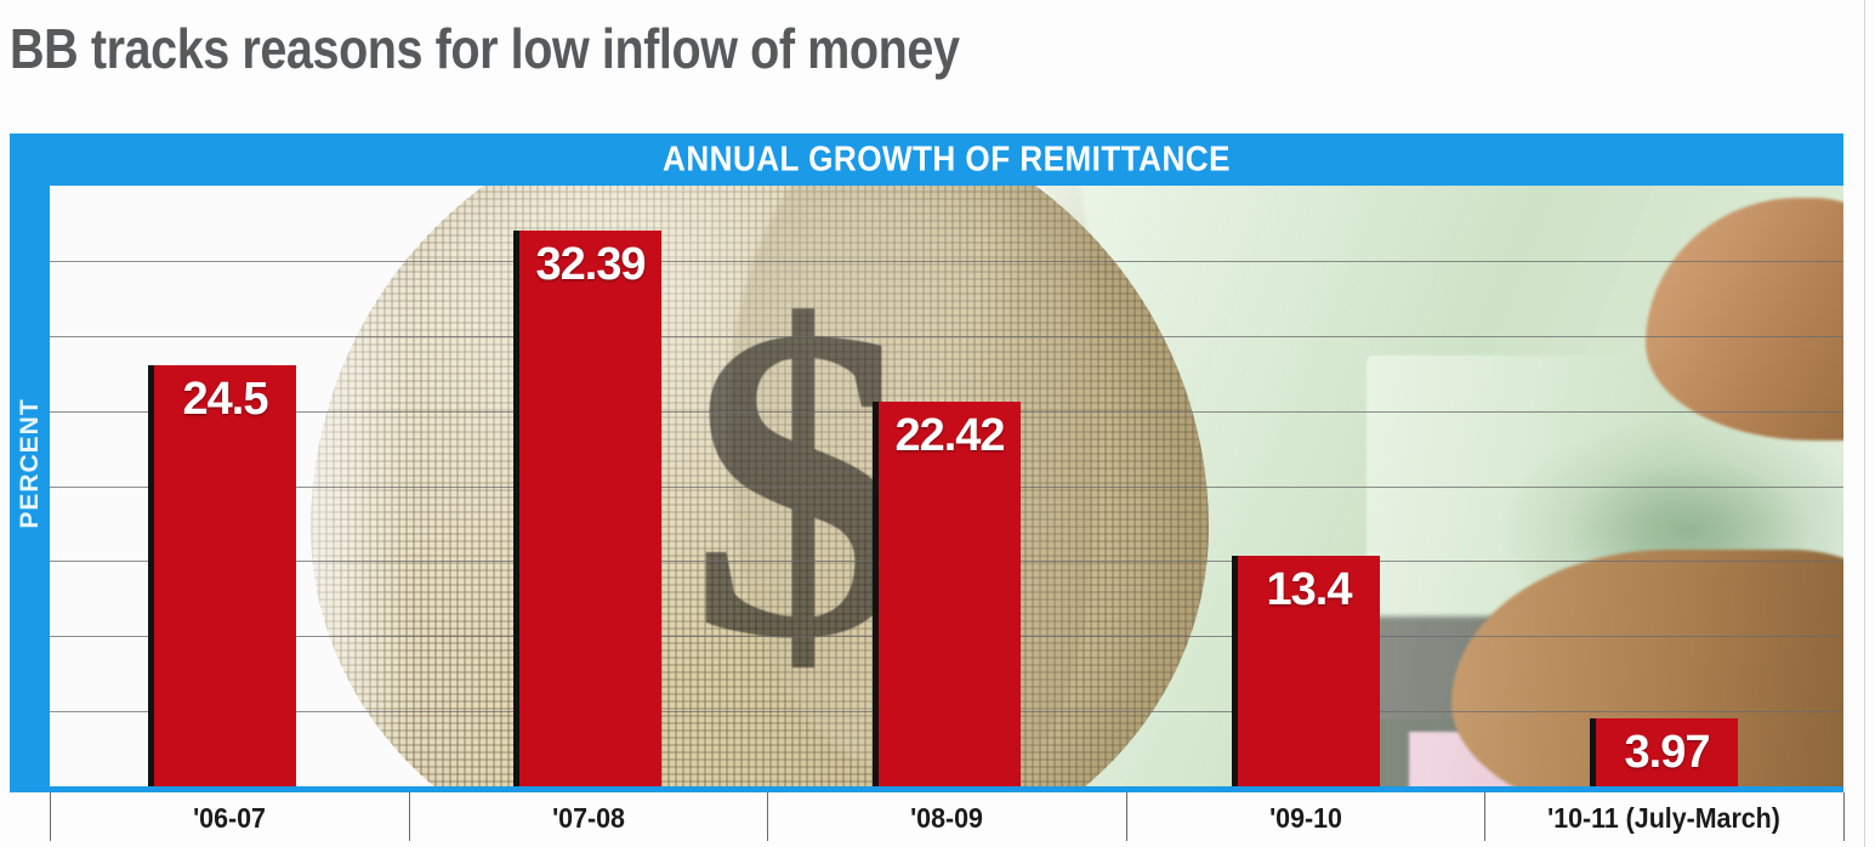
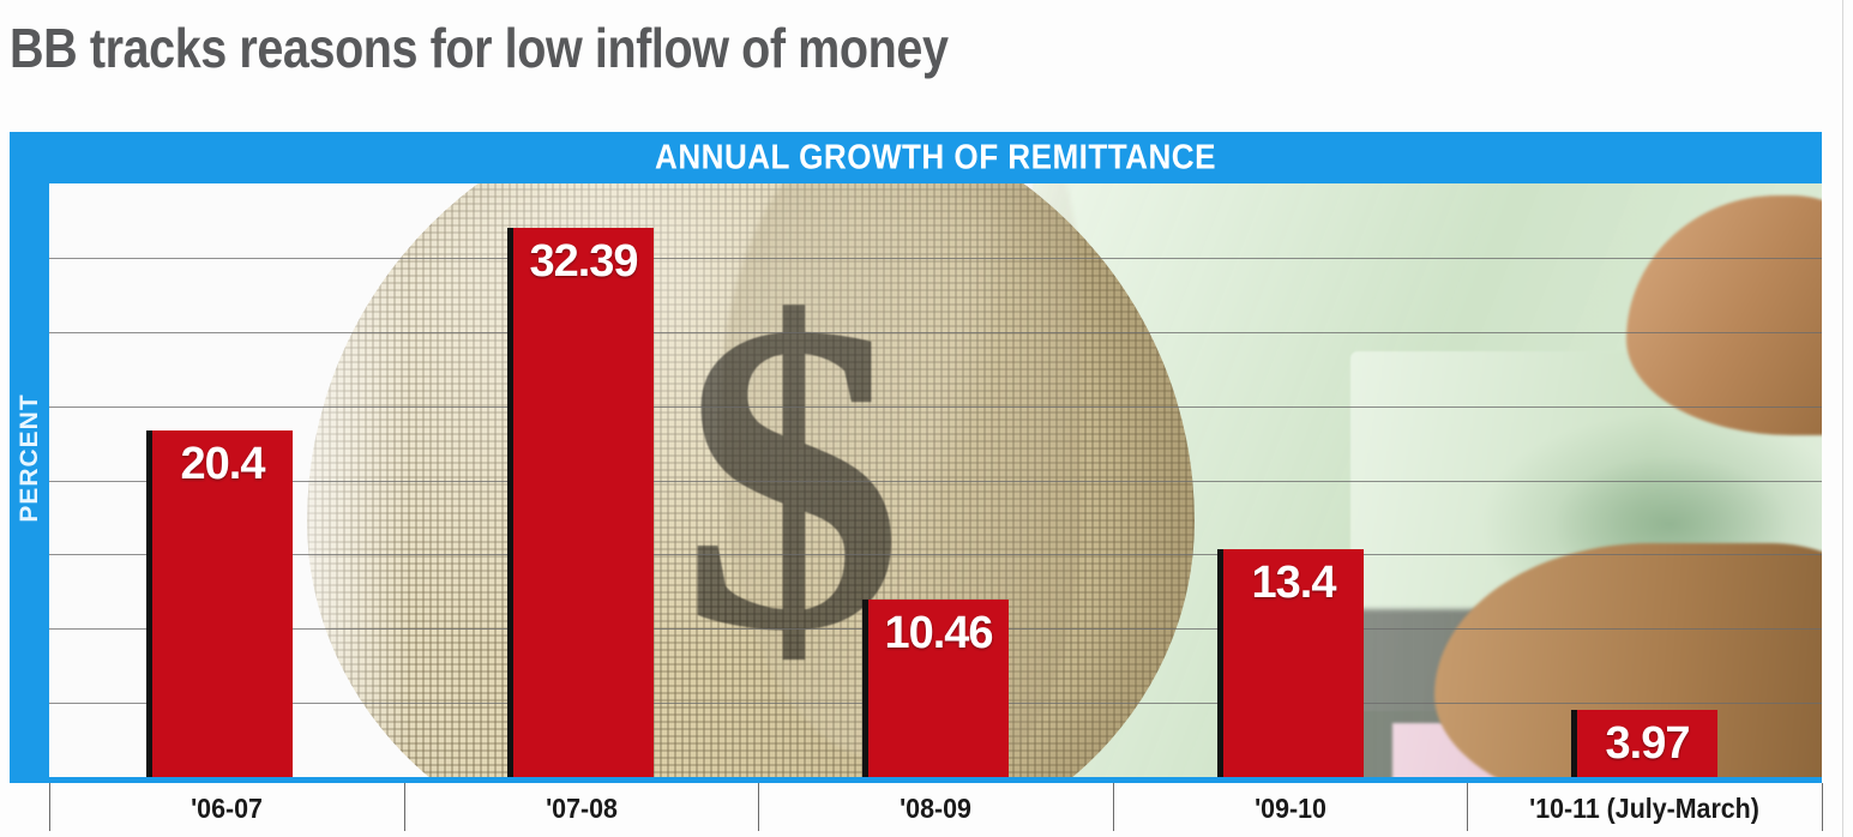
'06-07: 24.5 -> 20.4
'08-09: 22.42 -> 10.46
